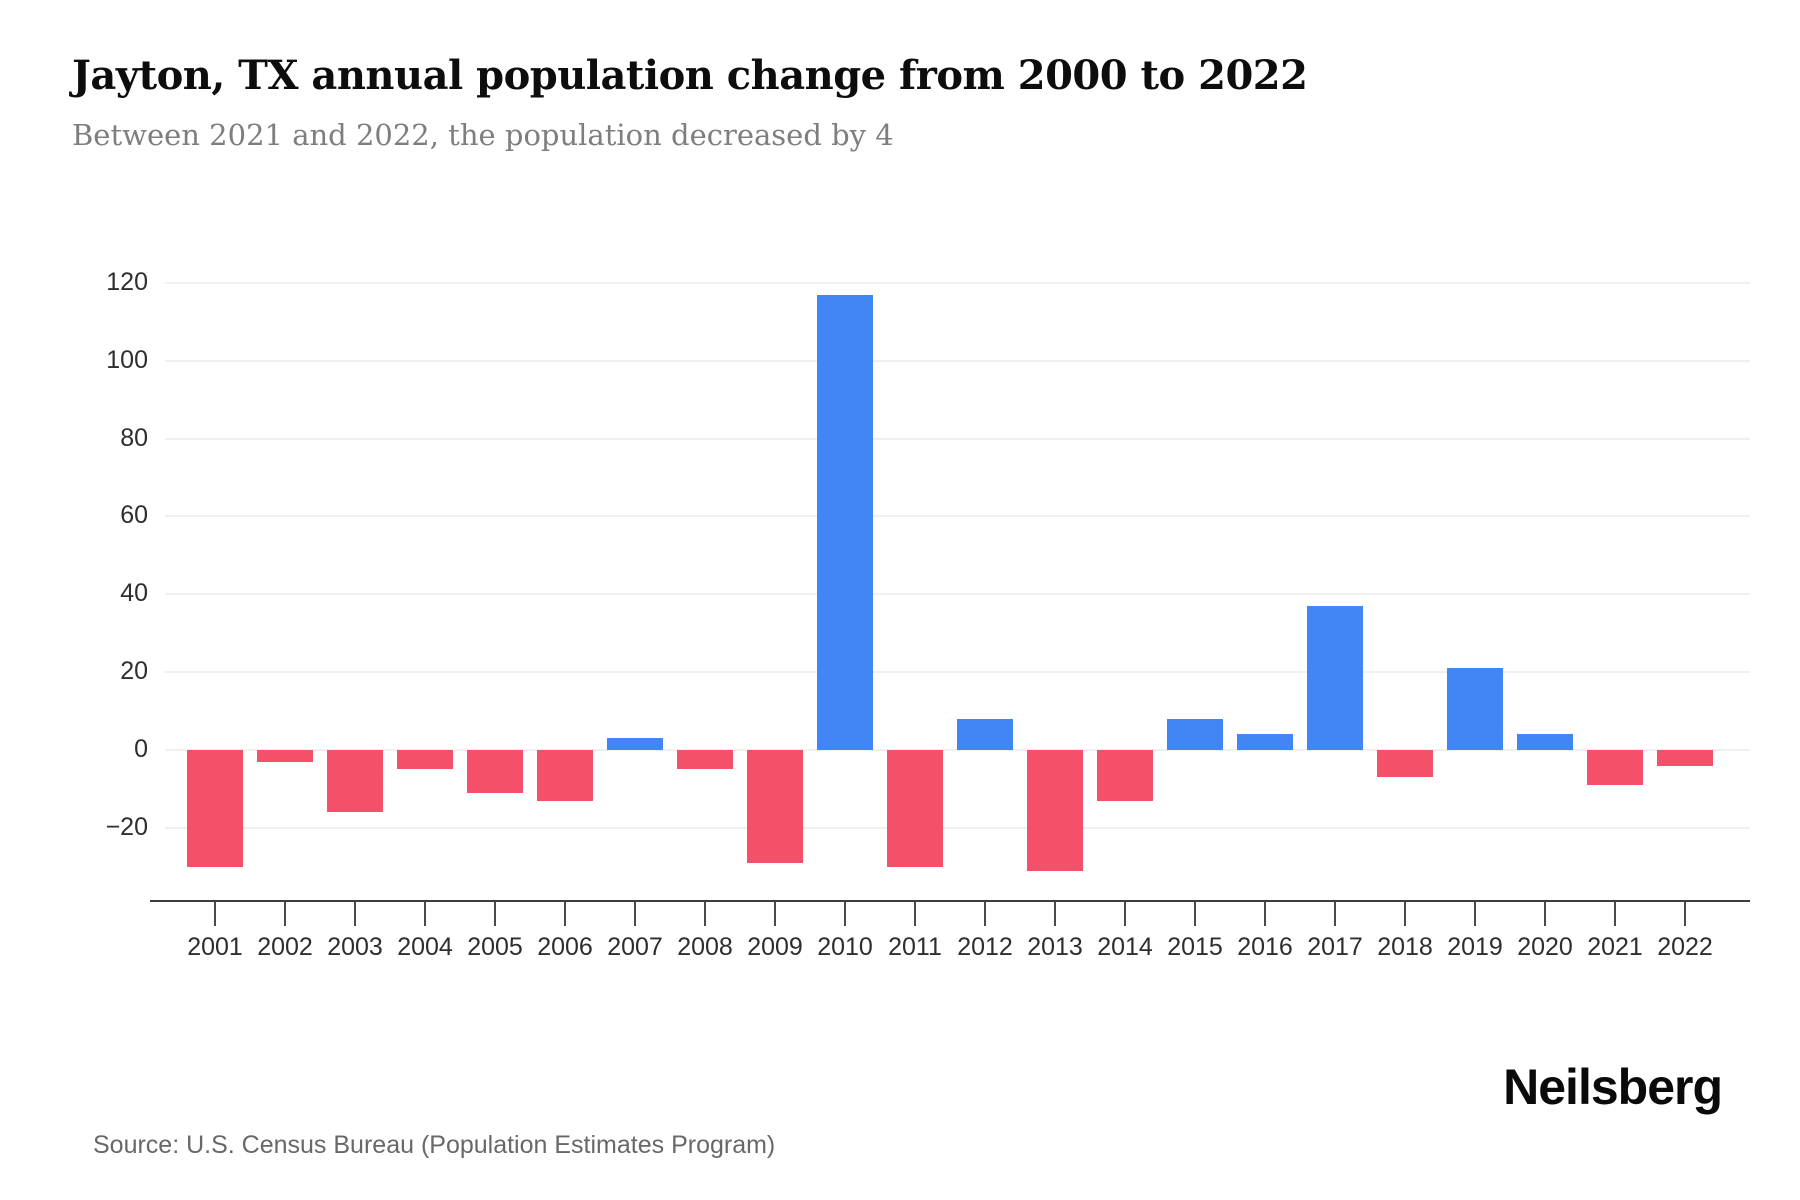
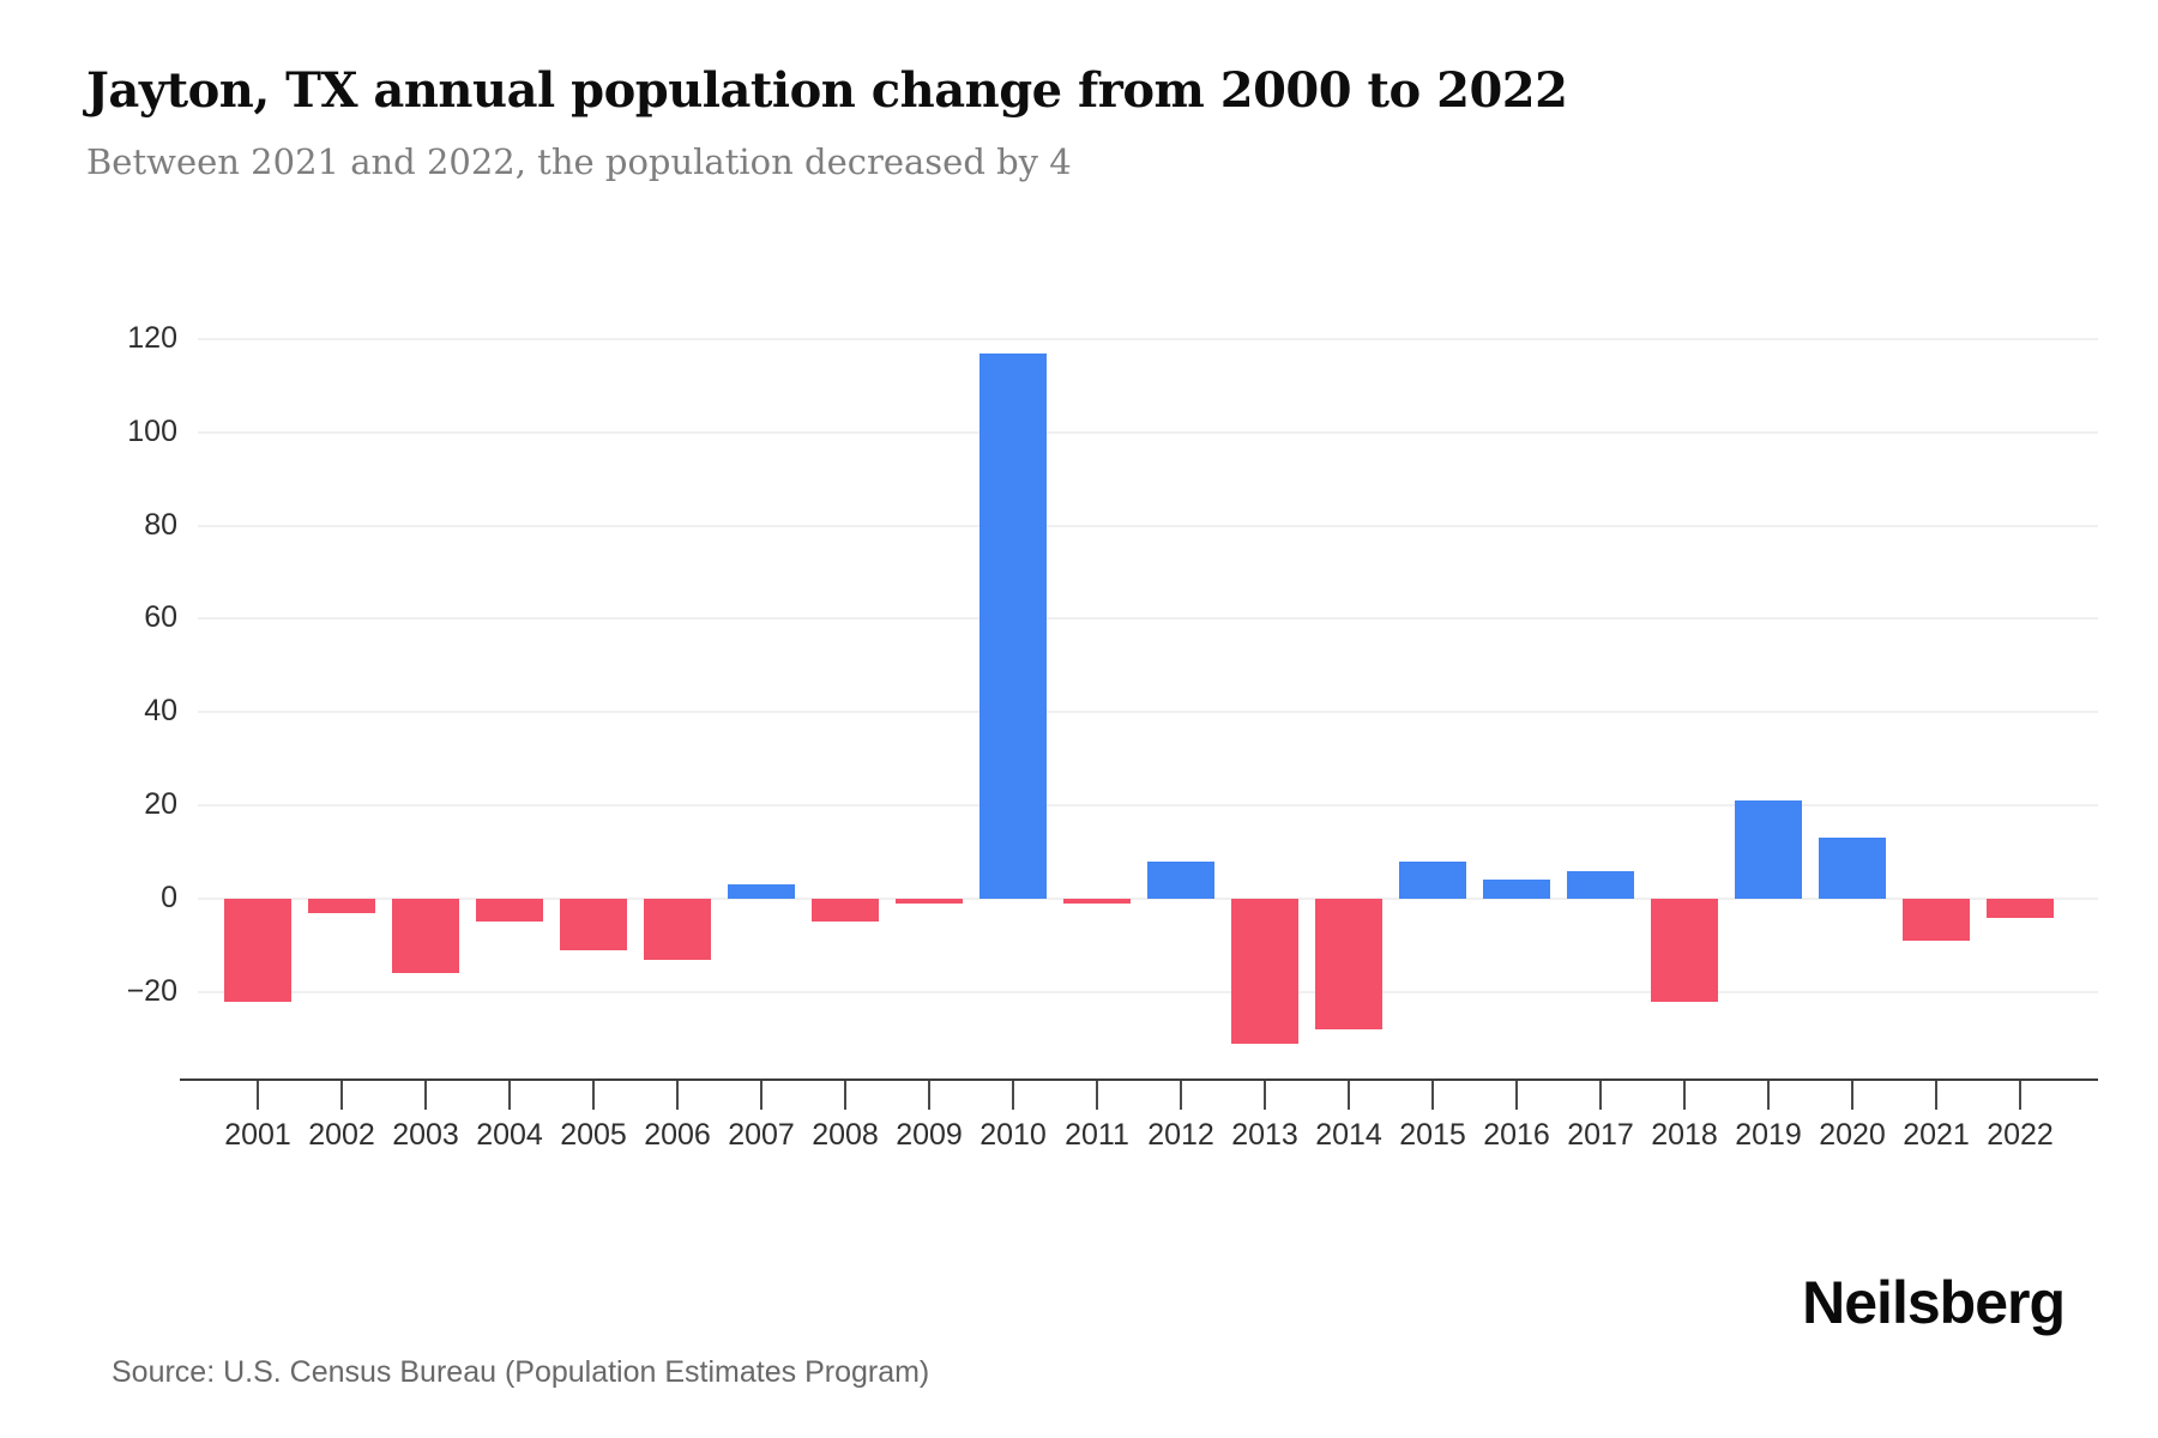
2001: -30 -> -22
2009: -29 -> -1
2011: -30 -> -1
2014: -13 -> -28
2017: 37 -> 6
2018: -7 -> -22
2020: 4 -> 13
